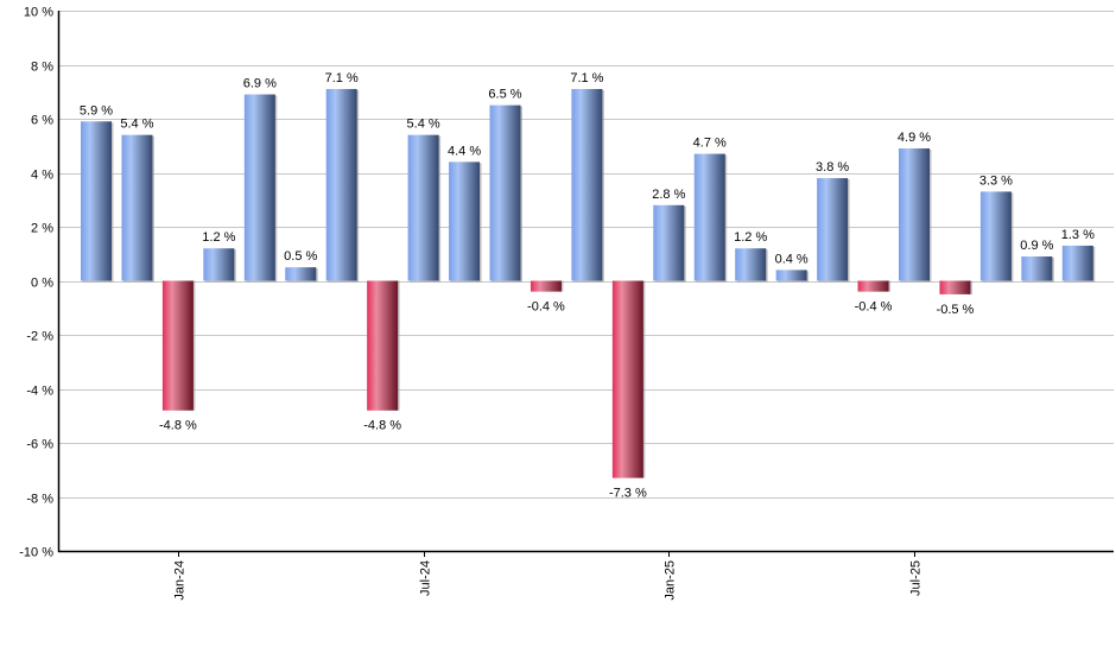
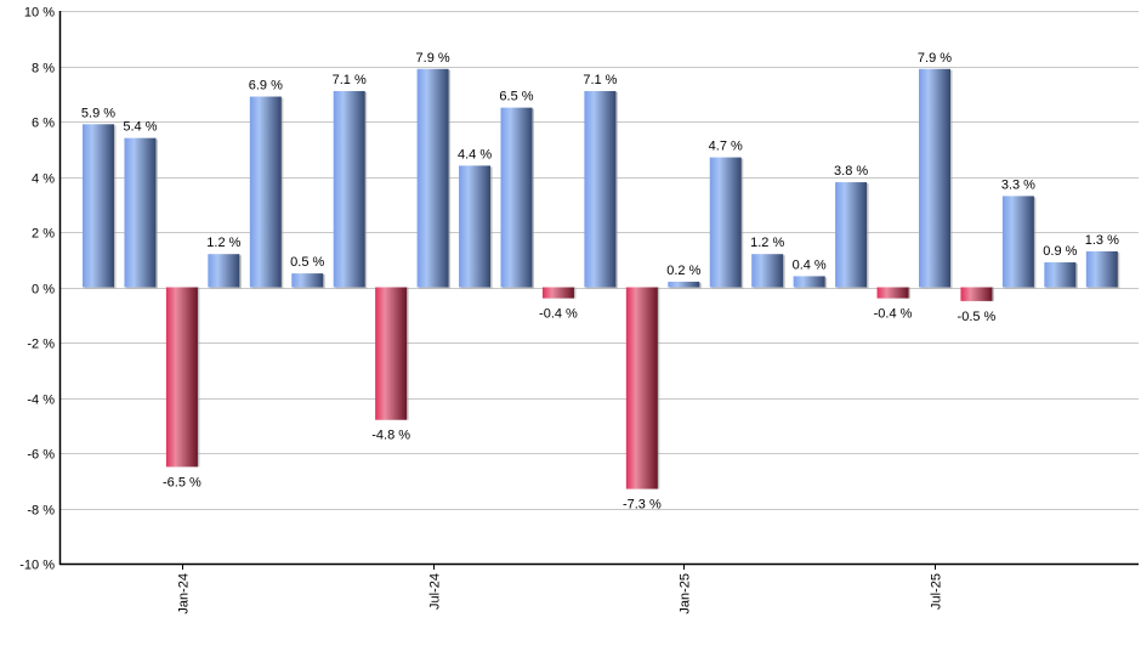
Jan-24: -4.8 -> -6.5
Jul-24: 5.4 -> 7.9
Jan-25: 2.8 -> 0.2
Jul-25: 4.9 -> 7.9
